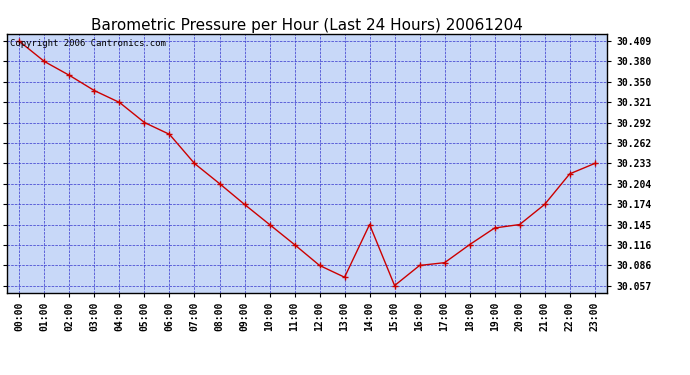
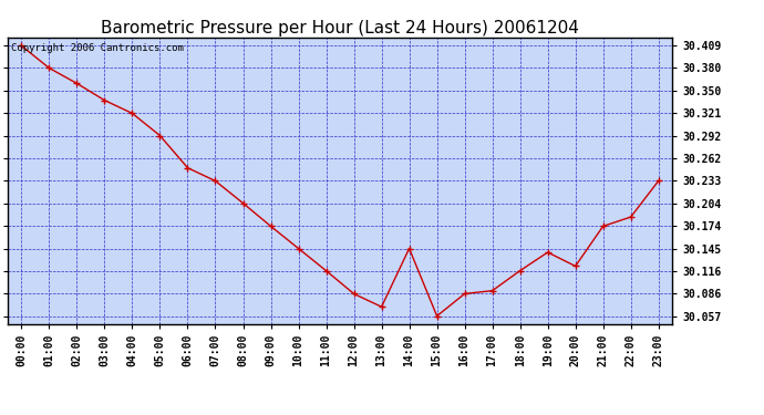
06:00: 30.275 -> 30.250
20:00: 30.145 -> 30.122
22:00: 30.218 -> 30.186
